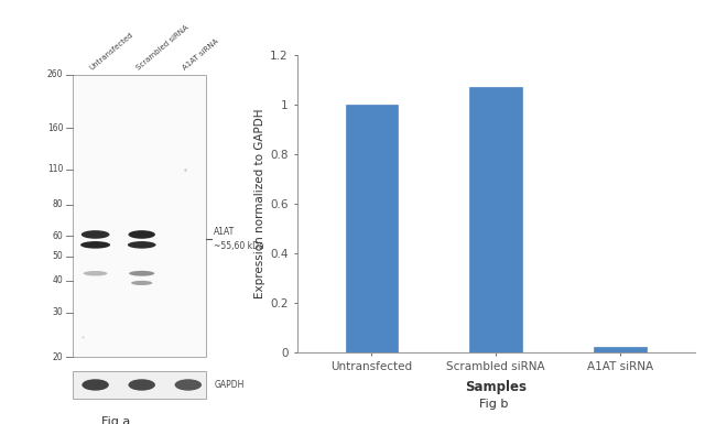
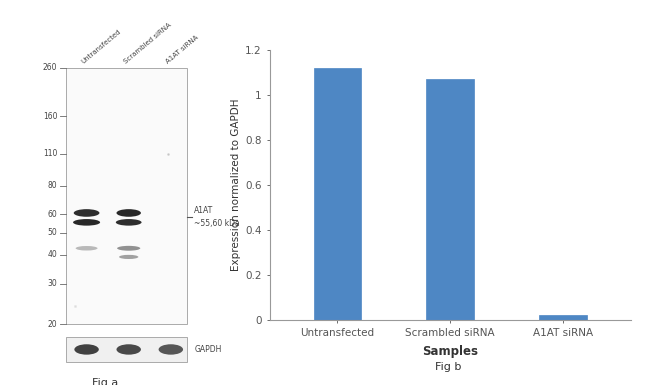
Untransfected: 1.00 -> 1.12
